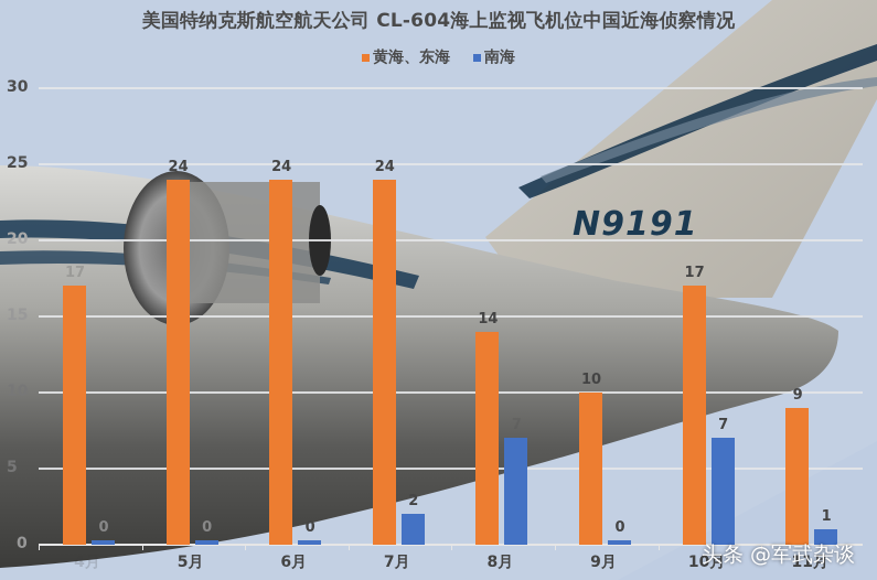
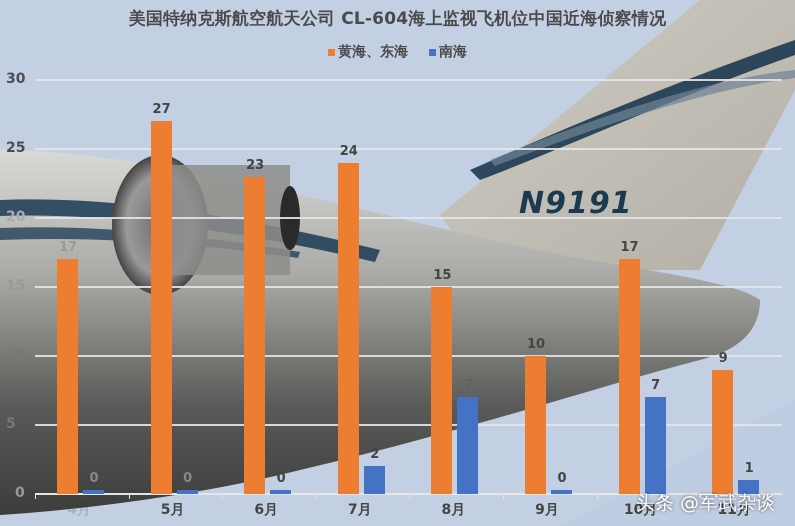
黄海、东海/5月: 24 -> 27
黄海、东海/6月: 24 -> 23
黄海、东海/8月: 14 -> 15
